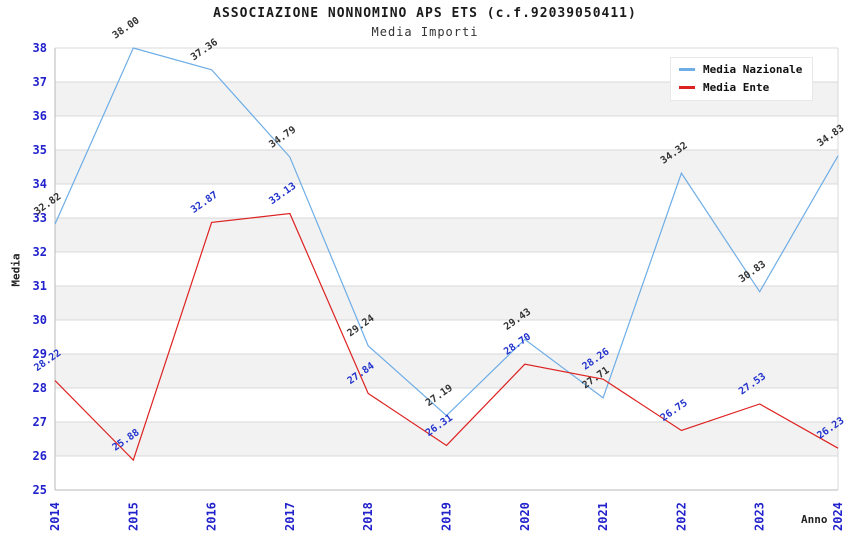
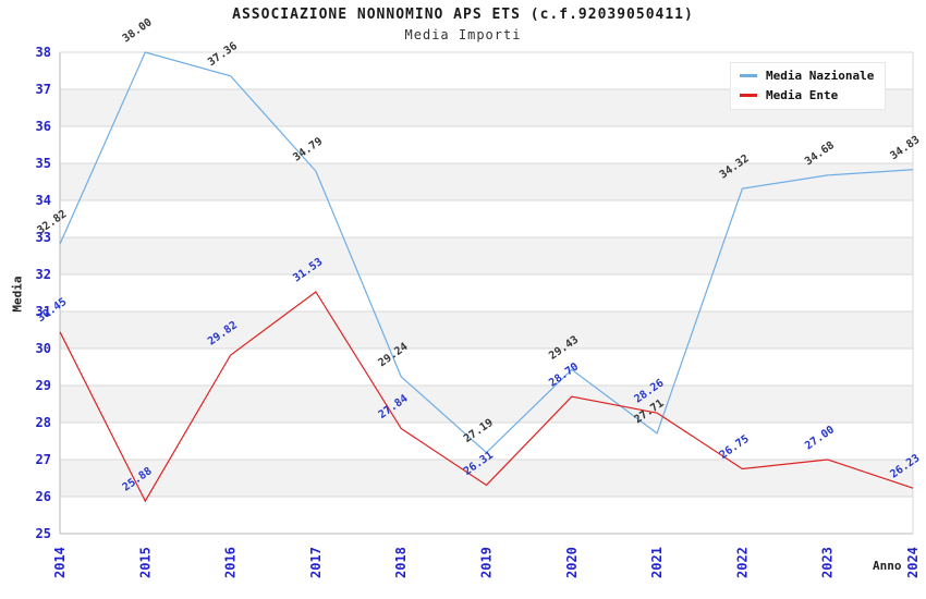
Media Ente/2014: 28.22 -> 30.45
Media Ente/2016: 32.87 -> 29.82
Media Ente/2017: 33.13 -> 31.53
Media Nazionale/2023: 30.83 -> 34.68
Media Ente/2023: 27.53 -> 27.00
